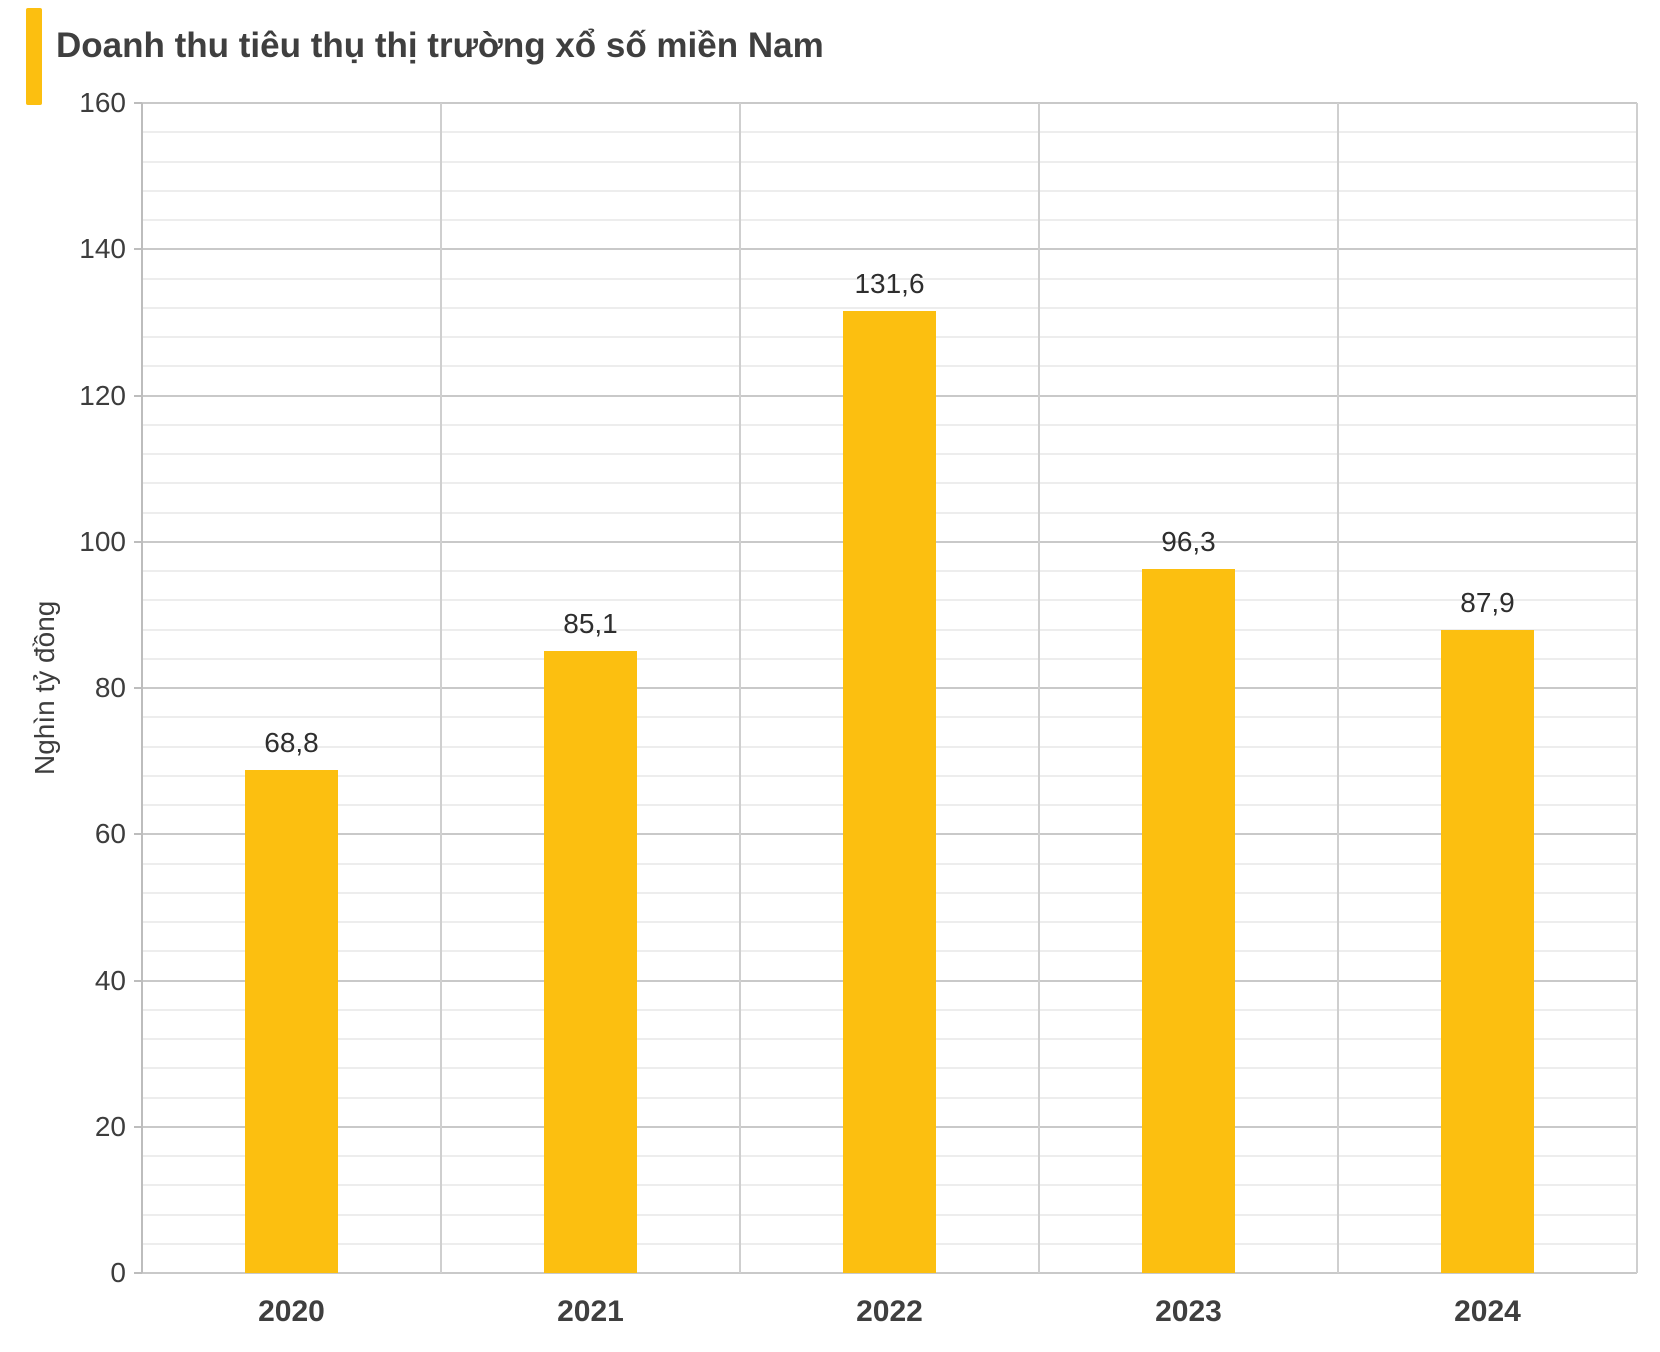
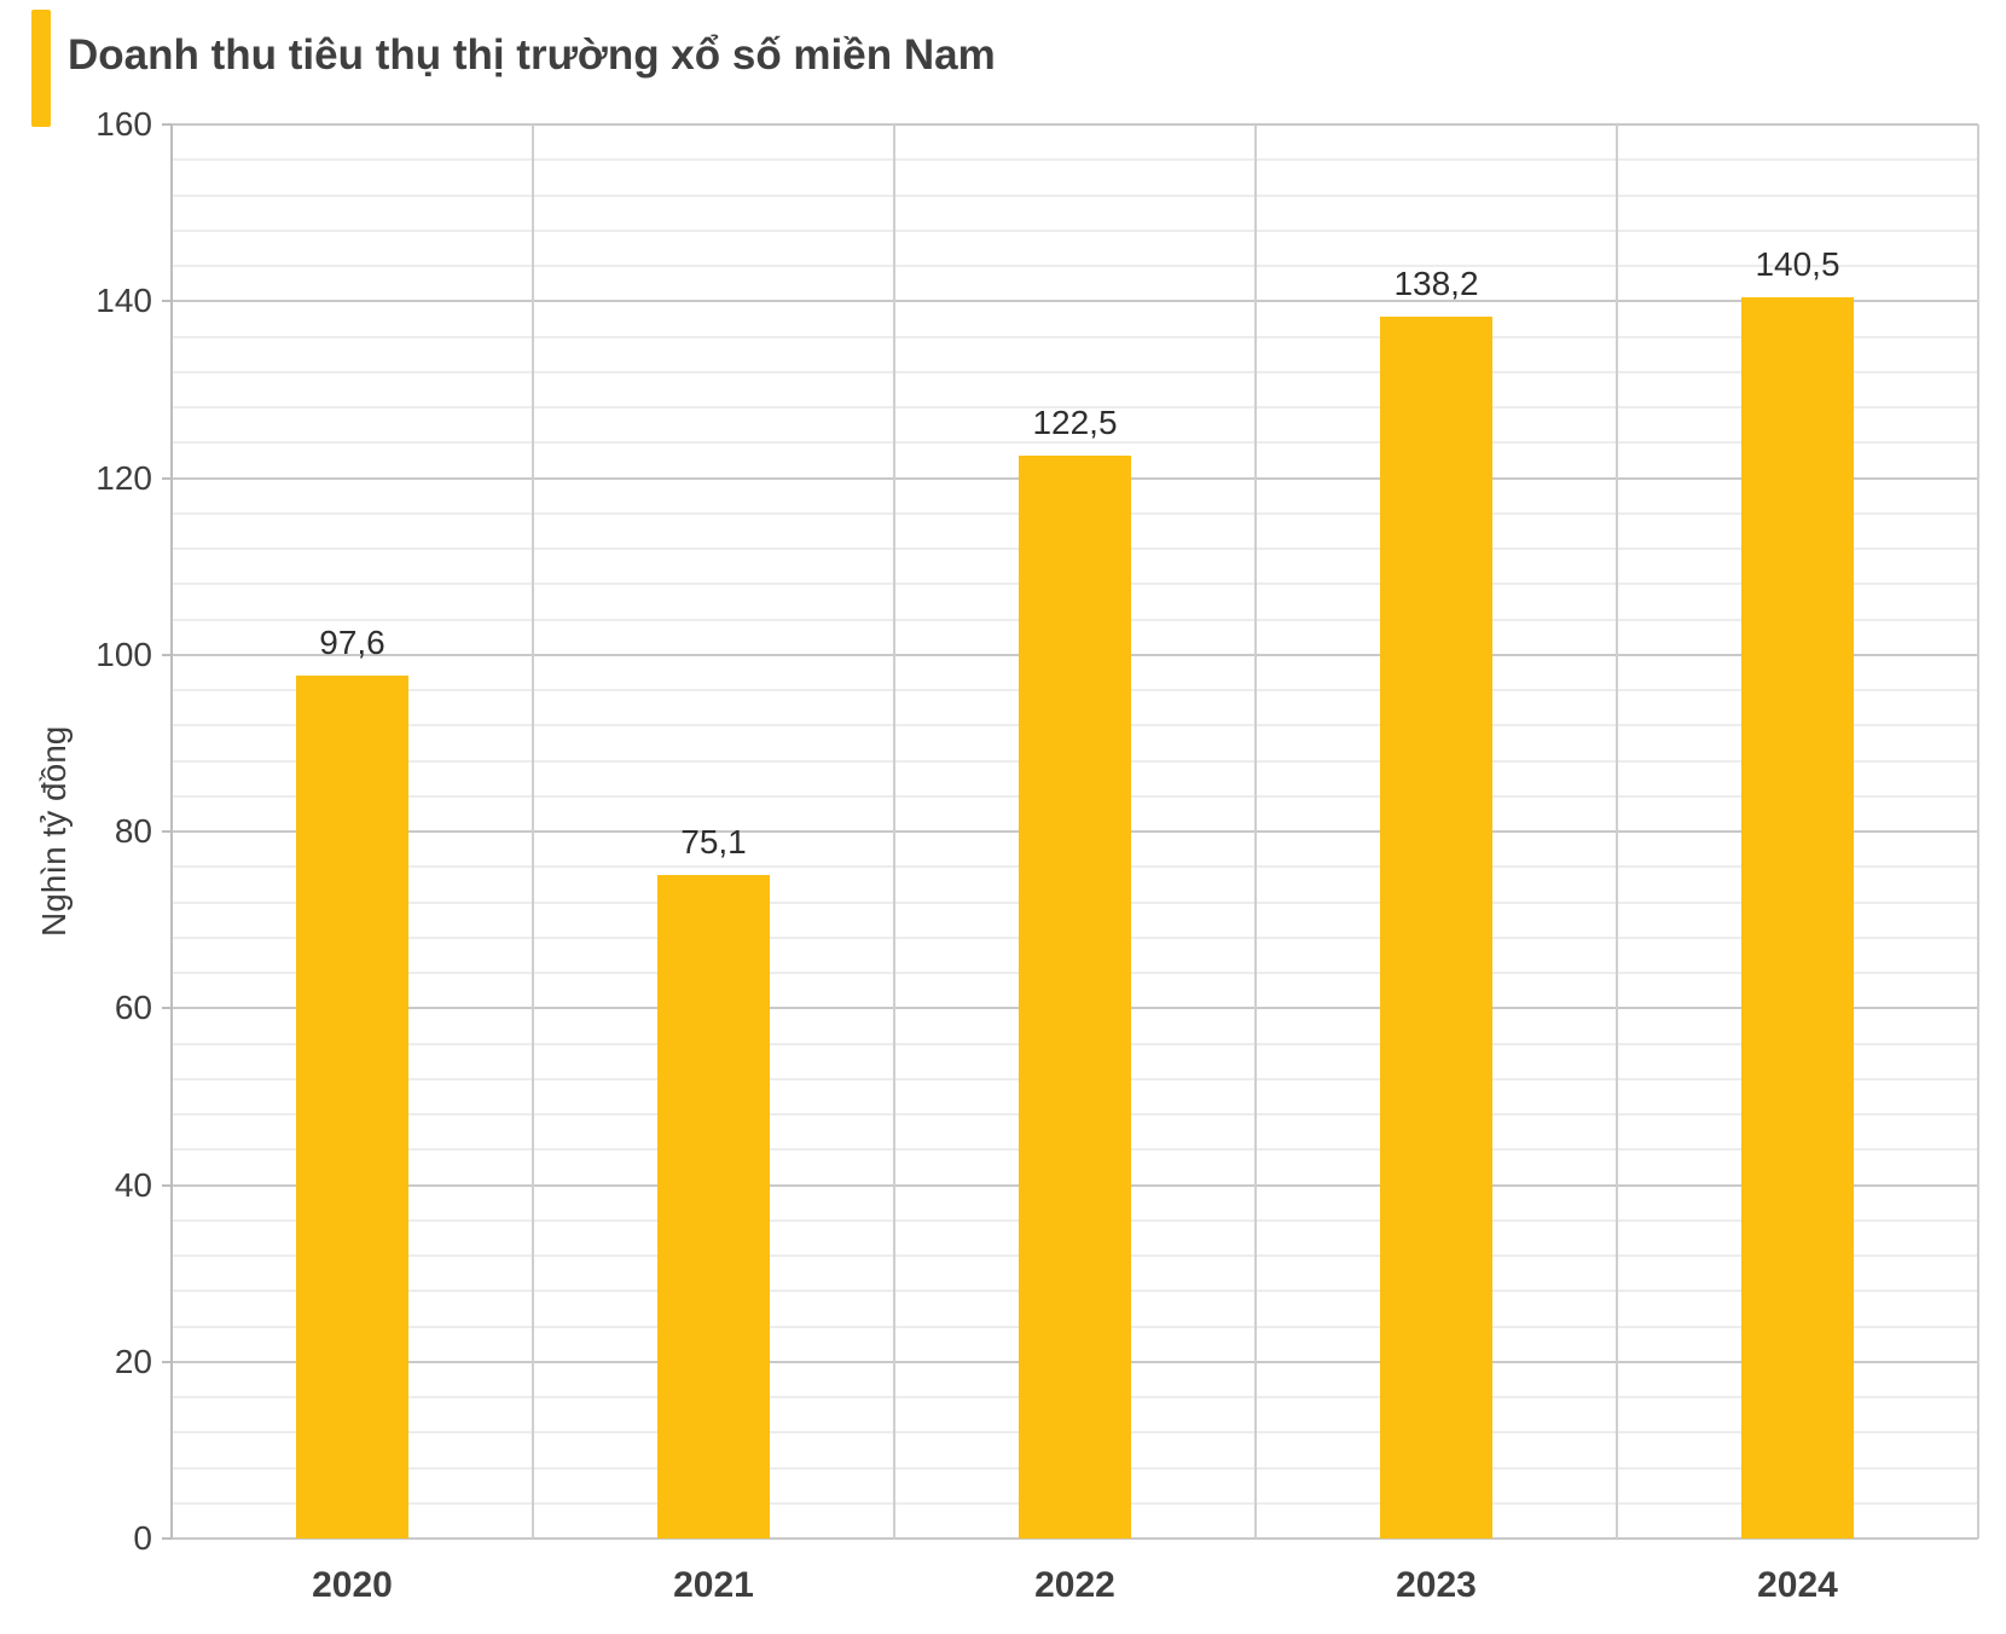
2020: 68,8 -> 97,6
2021: 85,1 -> 75,1
2022: 131,6 -> 122,5
2023: 96,3 -> 138,2
2024: 87,9 -> 140,5
